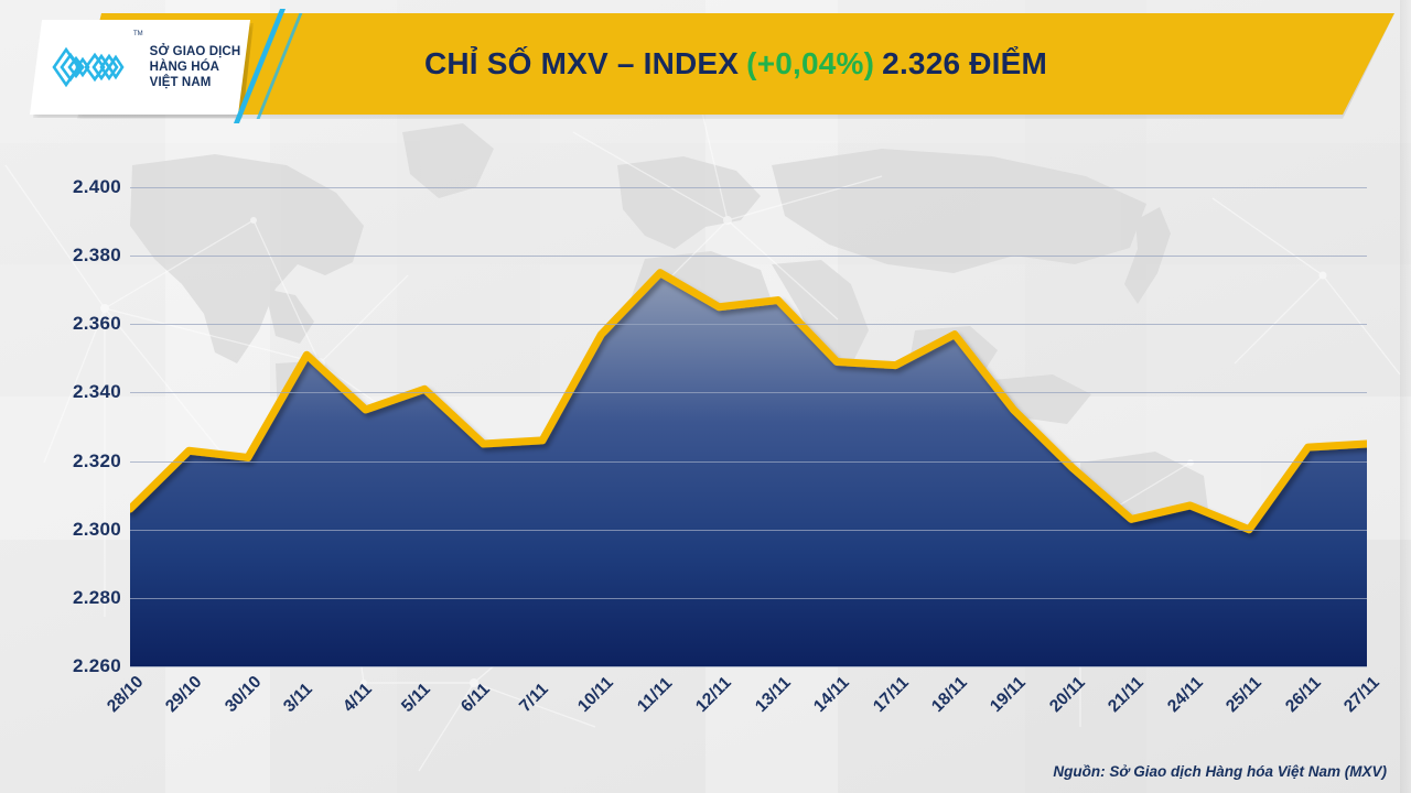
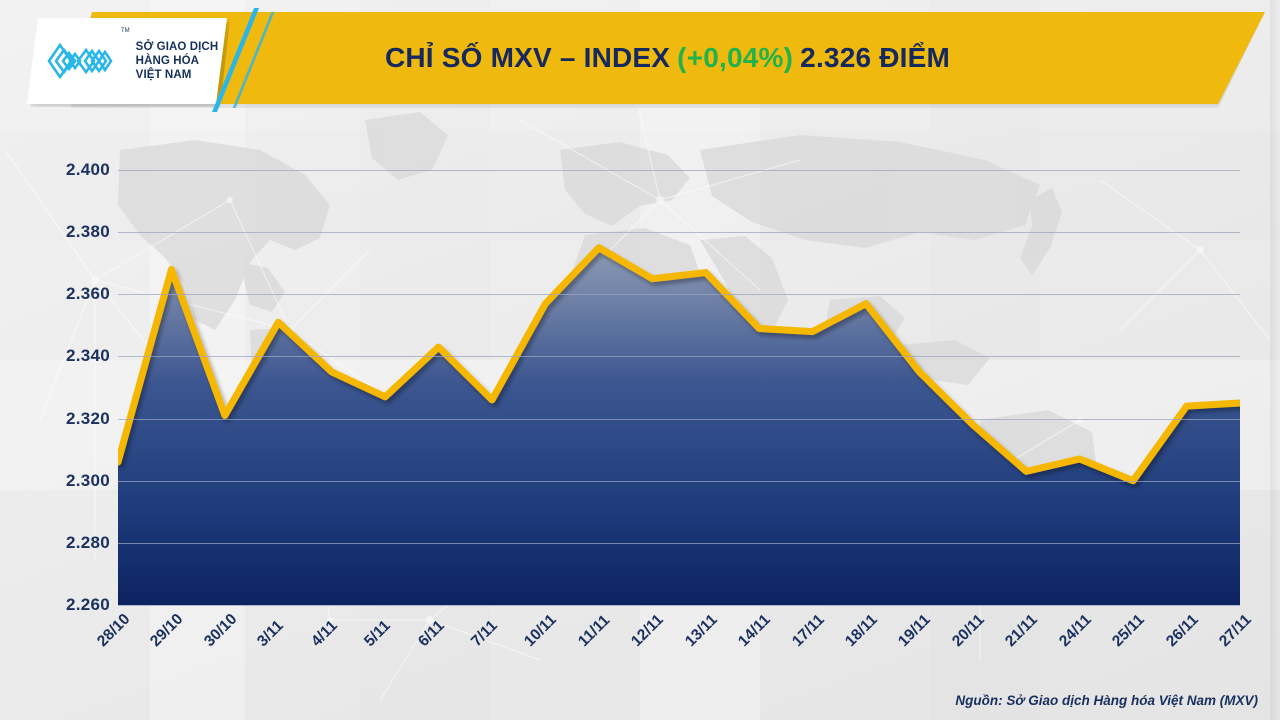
29/10: 2323 -> 2368
5/11: 2341 -> 2327
6/11: 2325 -> 2343
